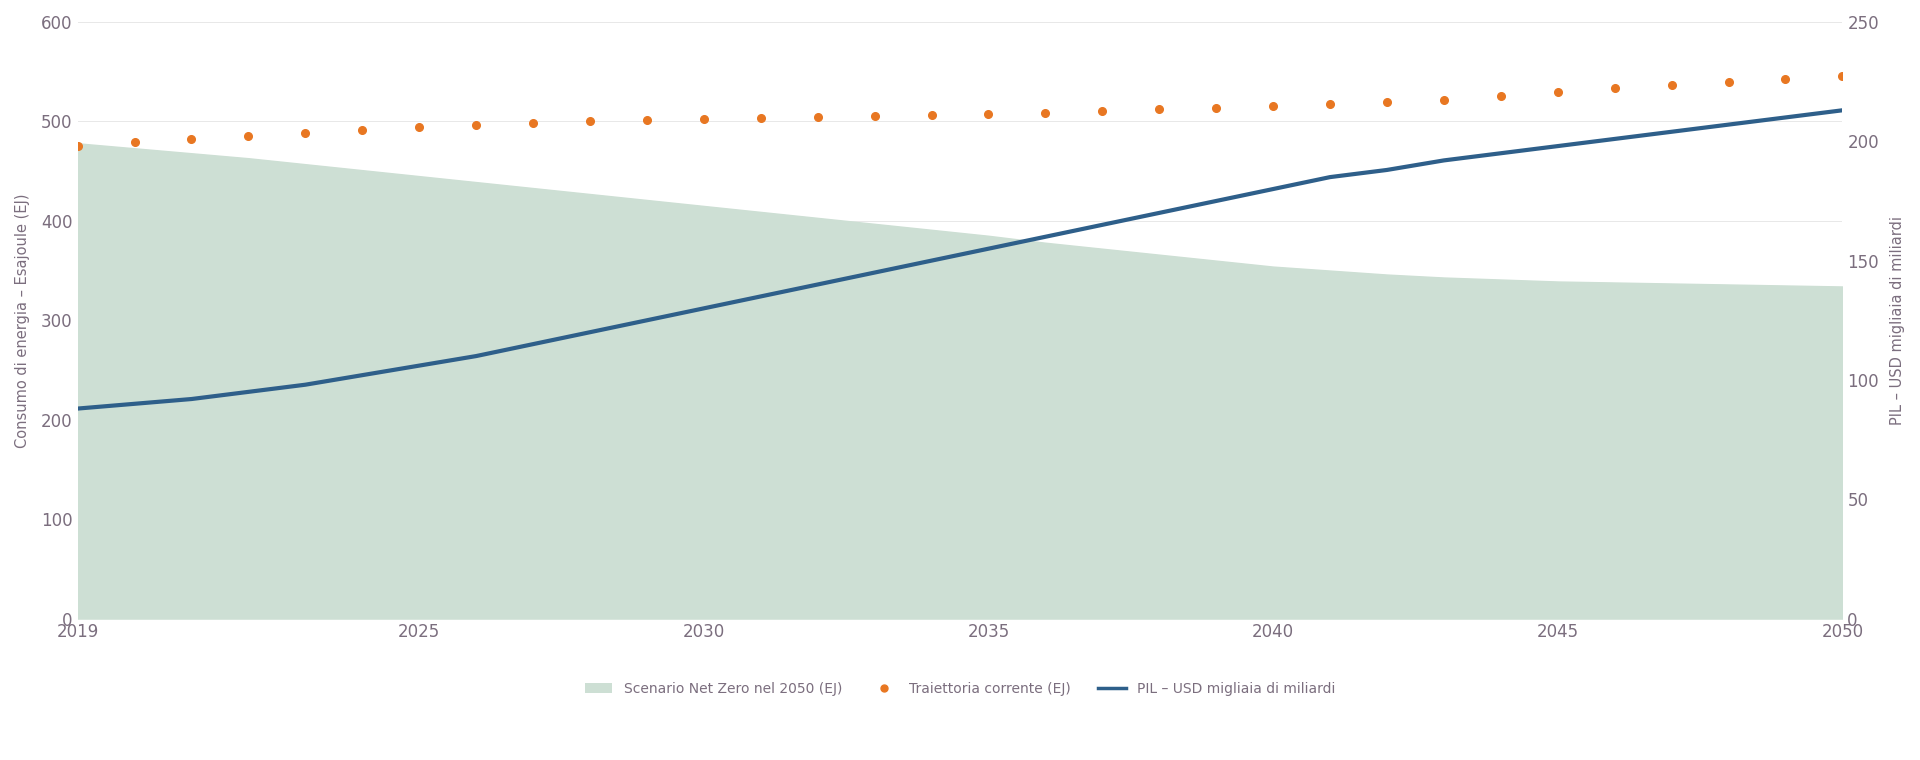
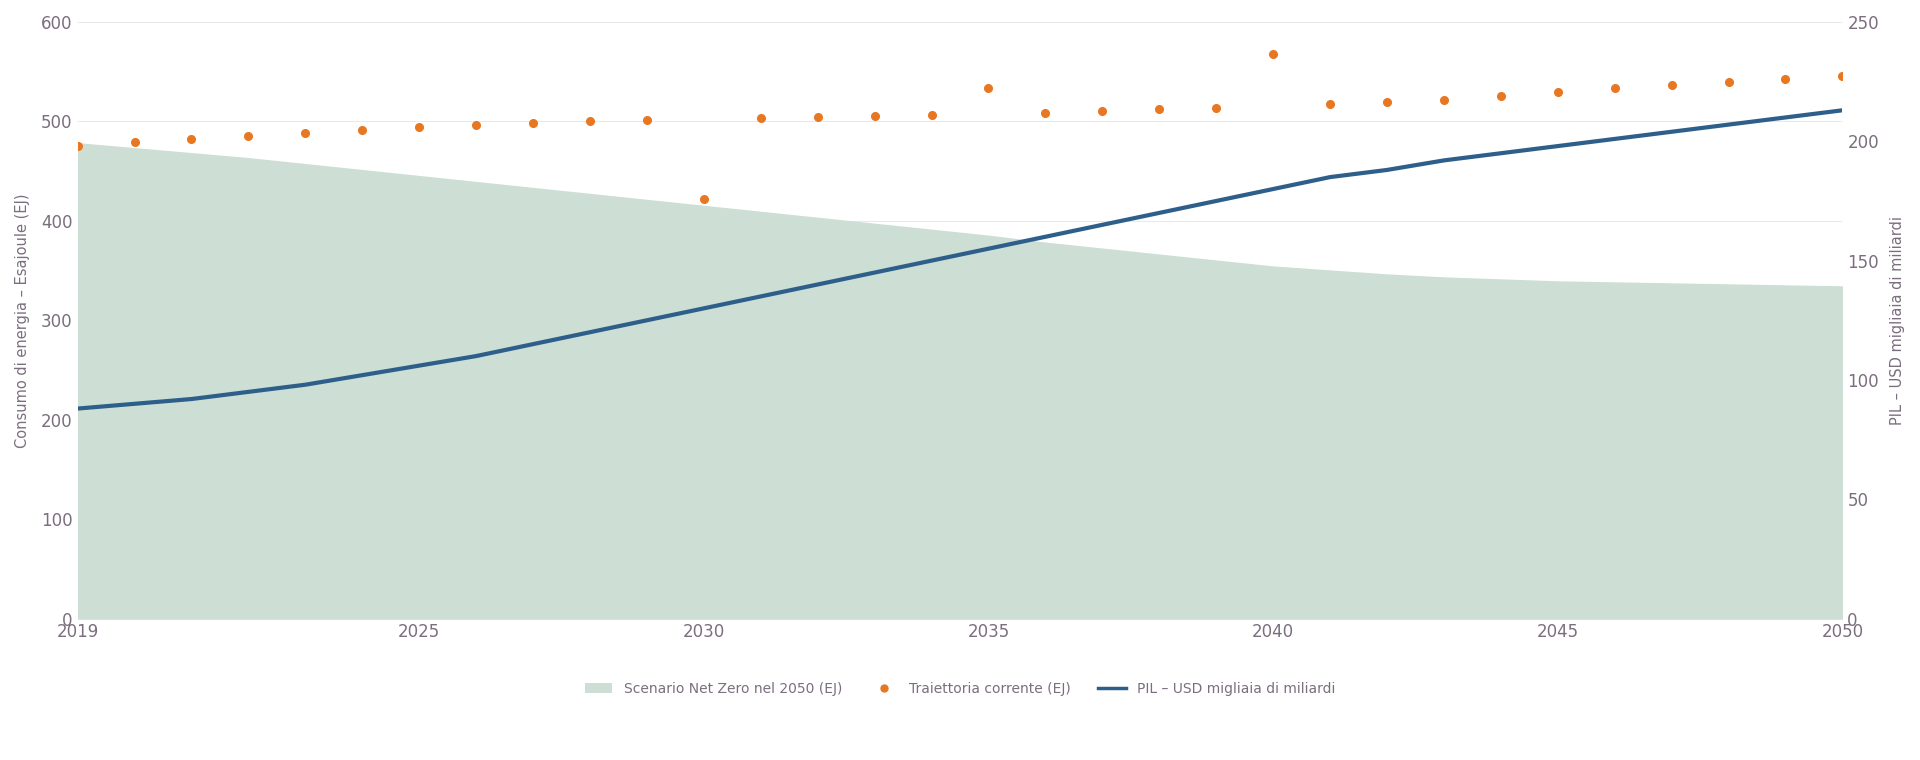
Traiettoria corrente (EJ)/2030: 502 -> 422
Traiettoria corrente (EJ)/2035: 507 -> 534
Traiettoria corrente (EJ)/2040: 516 -> 568
